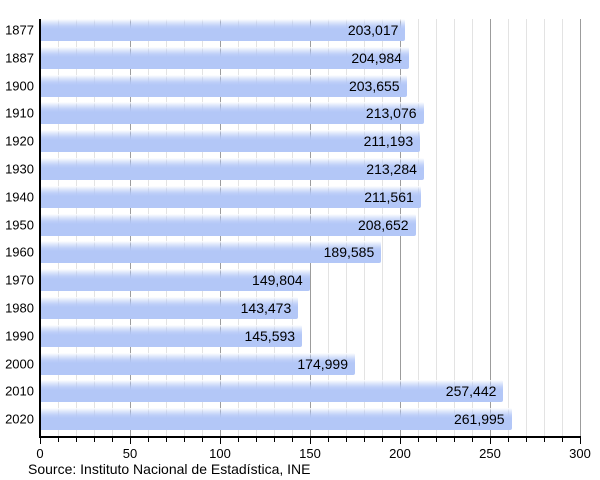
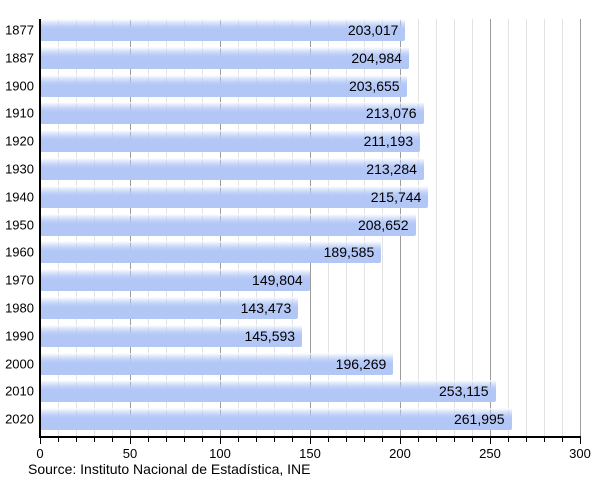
1940: 211,561 -> 215,744
2000: 174,999 -> 196,269
2010: 257,442 -> 253,115
